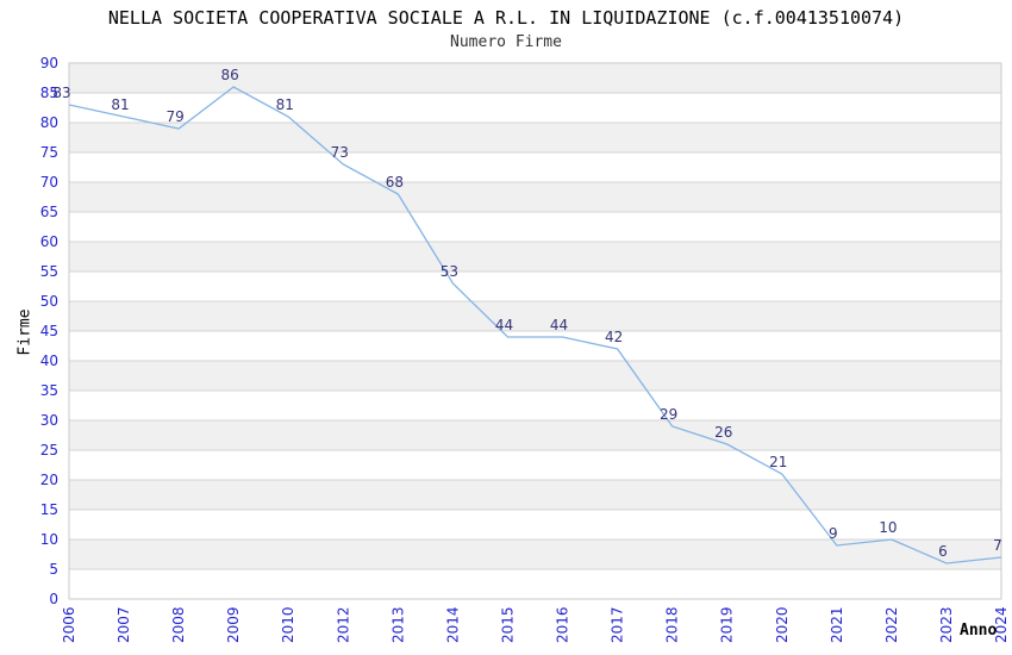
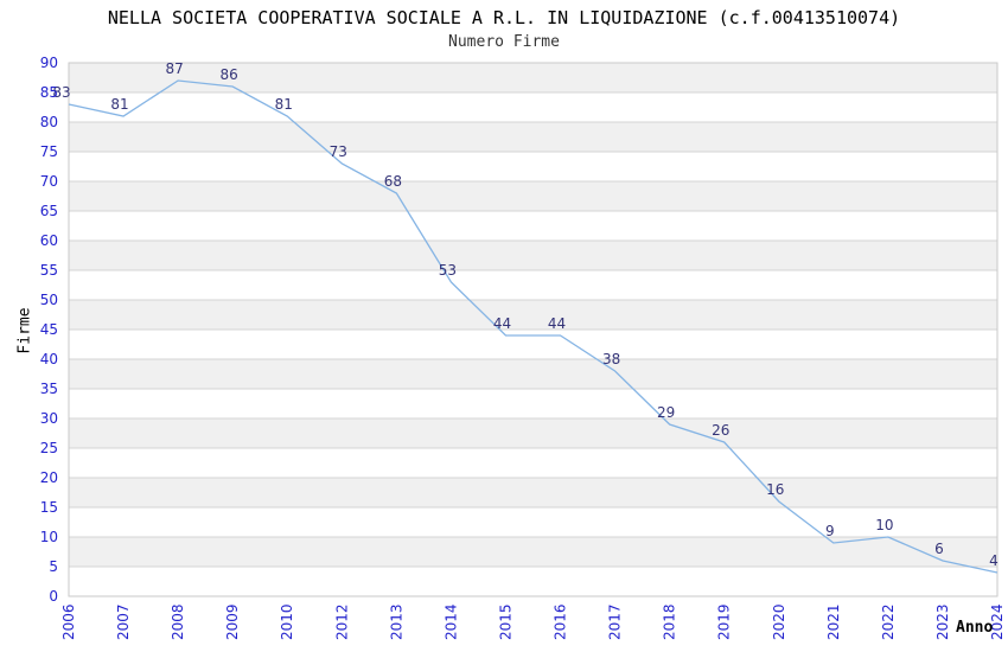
2008: 79 -> 87
2017: 42 -> 38
2020: 21 -> 16
2024: 7 -> 4
